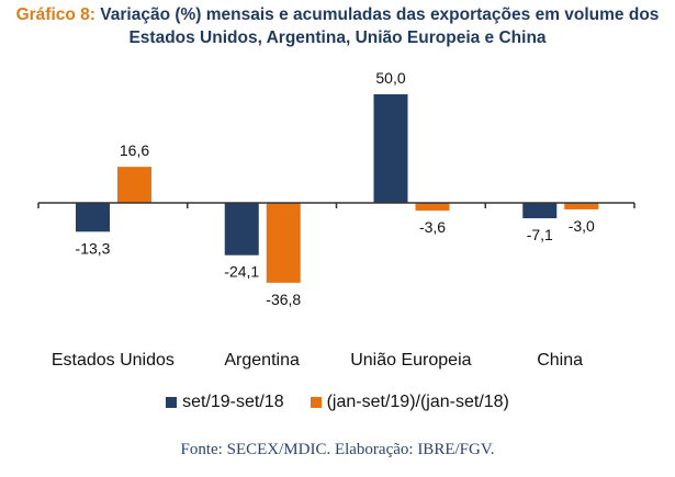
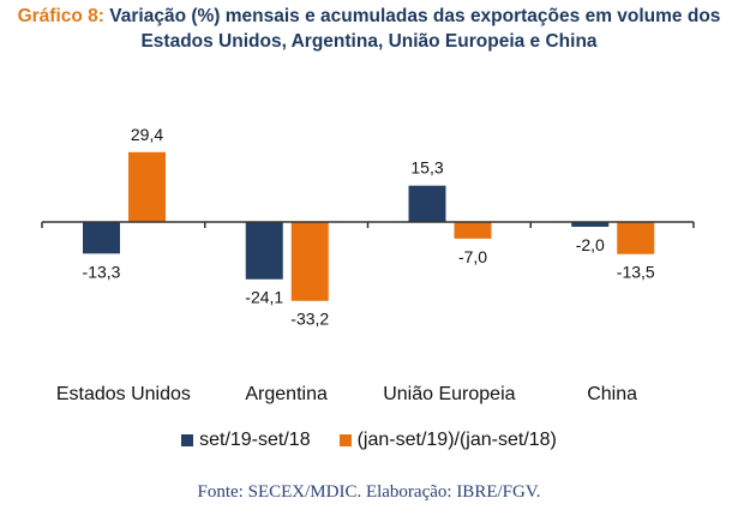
(jan-set/19)/(jan-set/18)/Estados Unidos: 16,6 -> 29,4
(jan-set/19)/(jan-set/18)/Argentina: -36,8 -> -33,2
set/19-set/18/União Europeia: 50,0 -> 15,3
(jan-set/19)/(jan-set/18)/União Europeia: -3,6 -> -7,0
set/19-set/18/China: -7,1 -> -2,0
(jan-set/19)/(jan-set/18)/China: -3,0 -> -13,5
